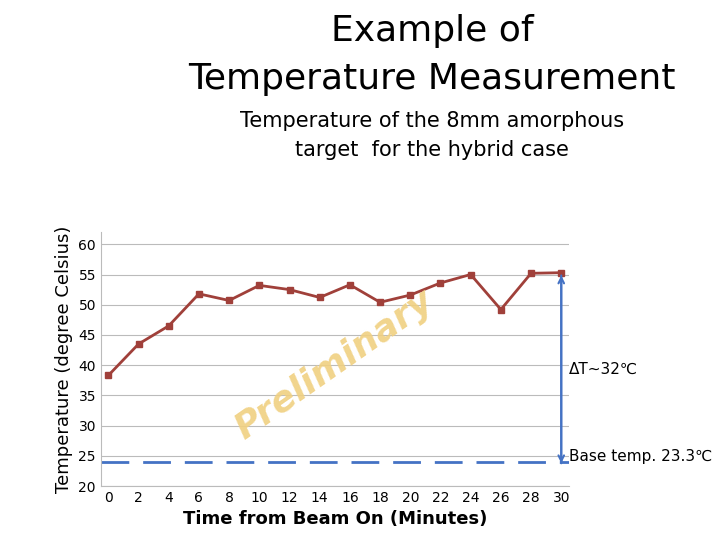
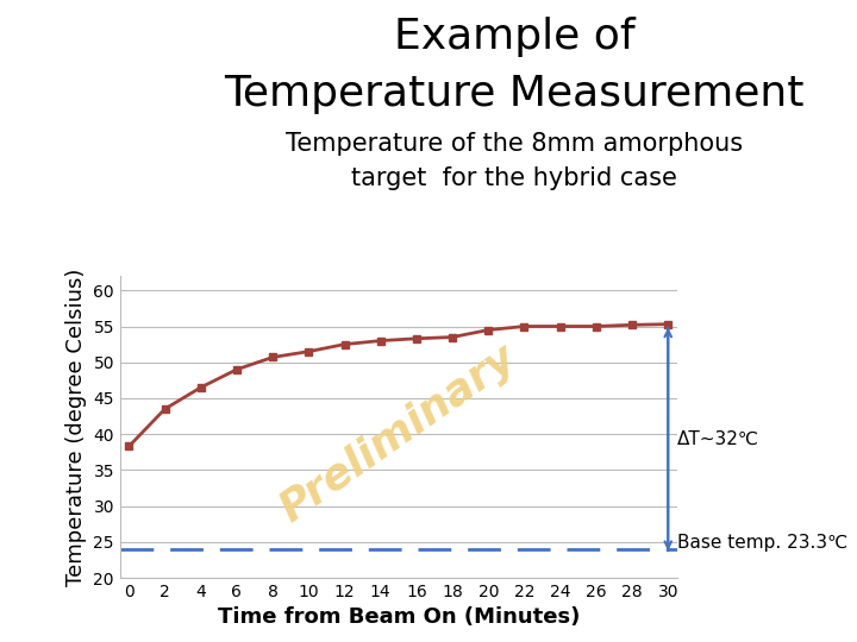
6: 51.8 -> 49.0
10: 53.2 -> 51.5
14: 51.2 -> 53.0
18: 50.4 -> 53.5
20: 51.6 -> 54.5
22: 53.6 -> 55.0
26: 49.2 -> 55.0
